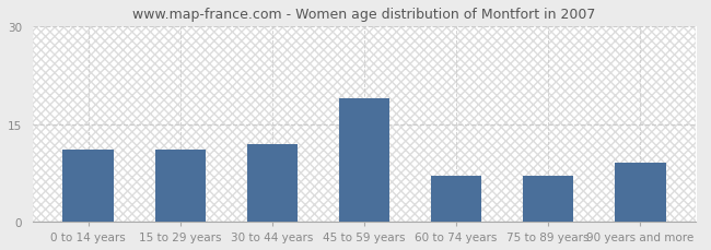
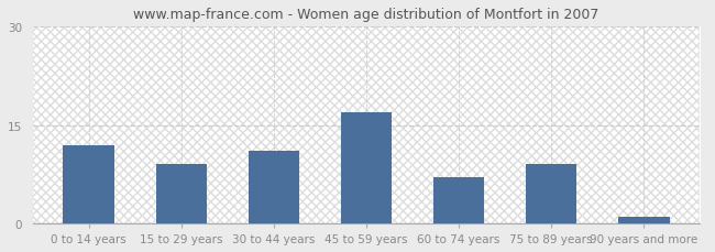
0 to 14 years: 11 -> 12
15 to 29 years: 11 -> 9
30 to 44 years: 12 -> 11
45 to 59 years: 19 -> 17
75 to 89 years: 7 -> 9
90 years and more: 9 -> 1
